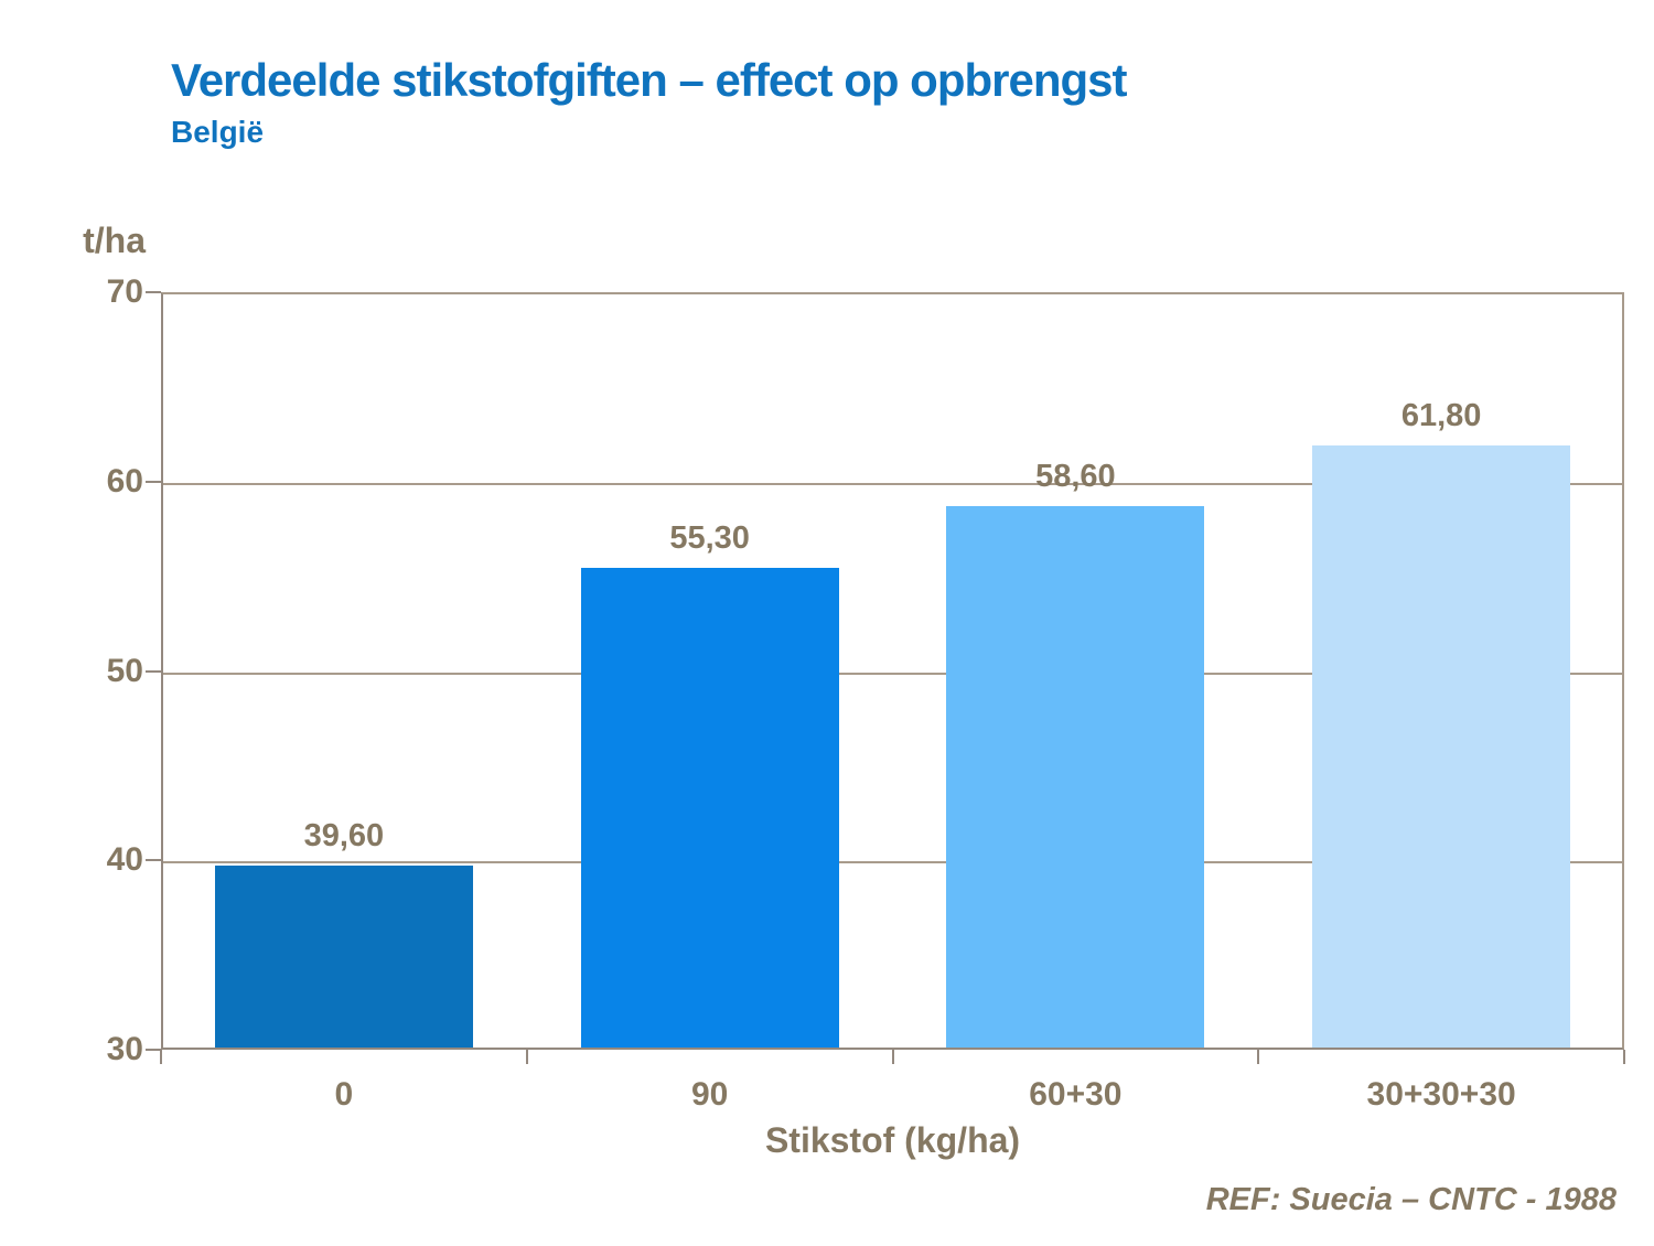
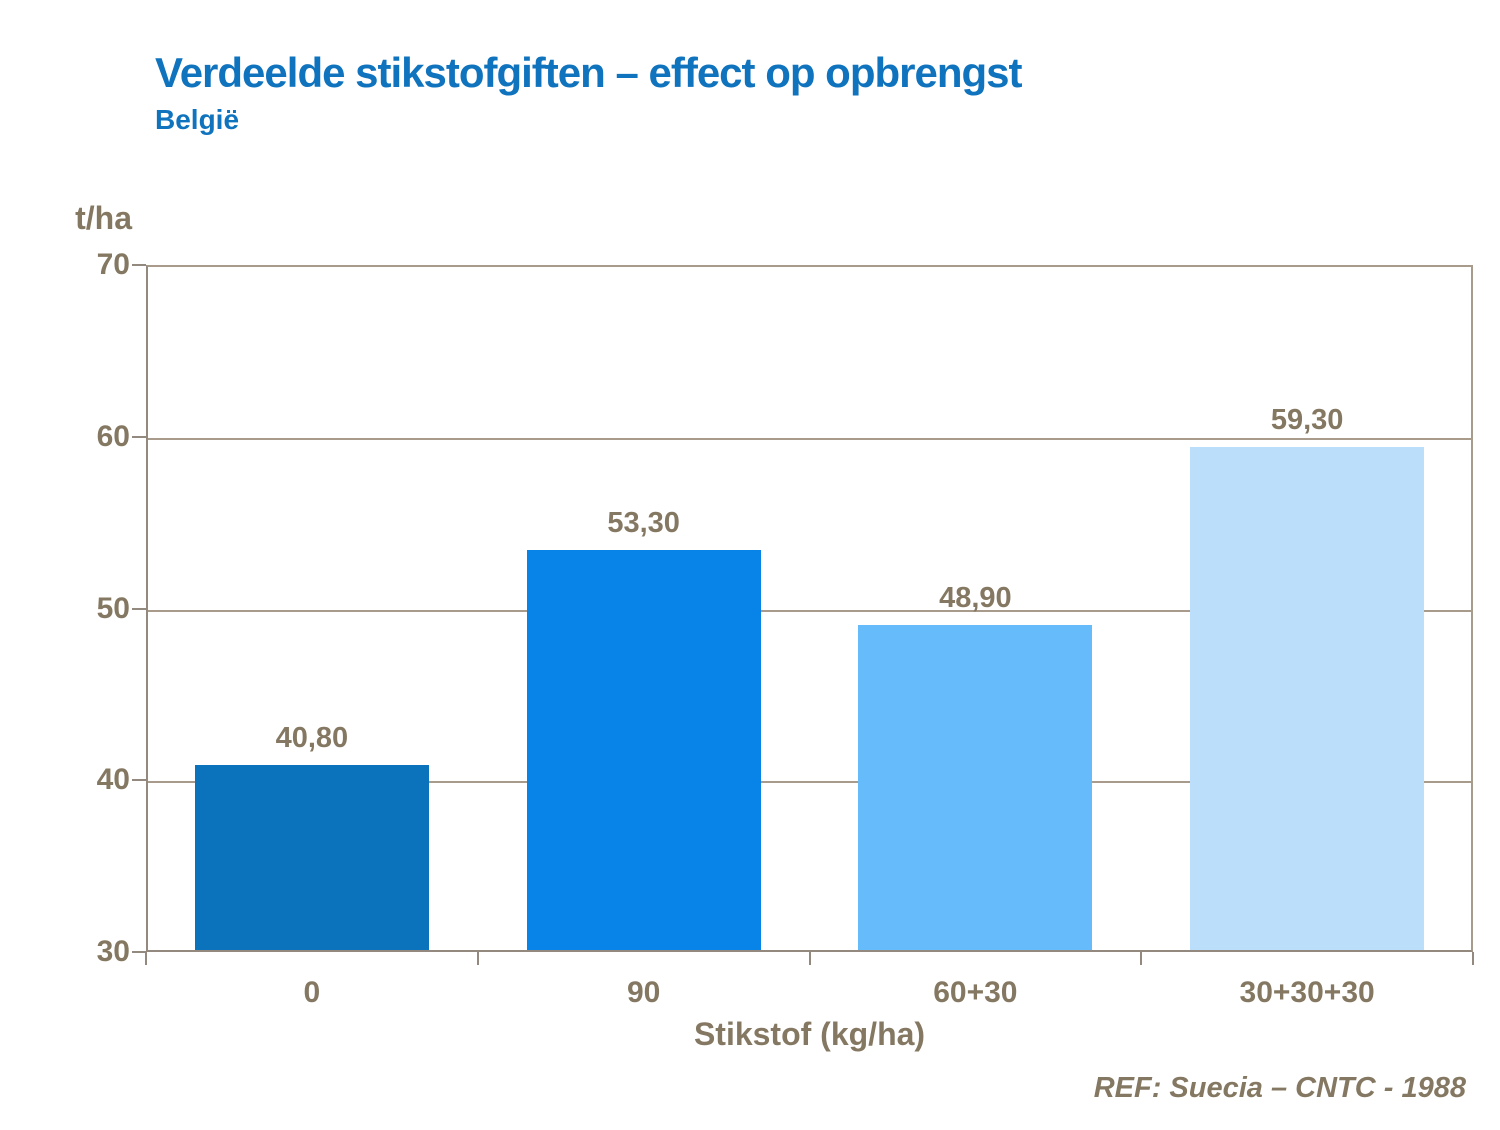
0: 39,60 -> 40,80
90: 55,30 -> 53,30
60+30: 58,60 -> 48,90
30+30+30: 61,80 -> 59,30
